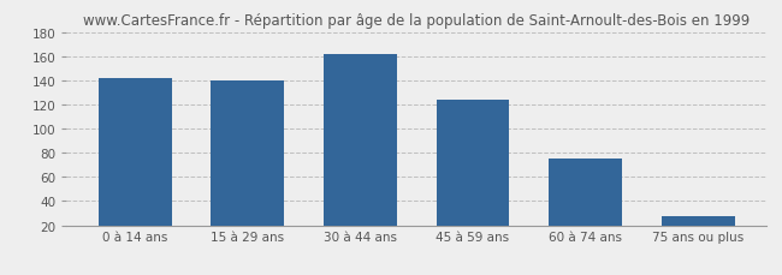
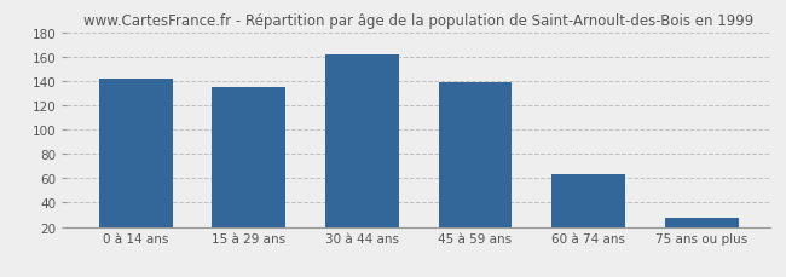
15 à 29 ans: 140 -> 135
45 à 59 ans: 124 -> 139
60 à 74 ans: 75 -> 63
